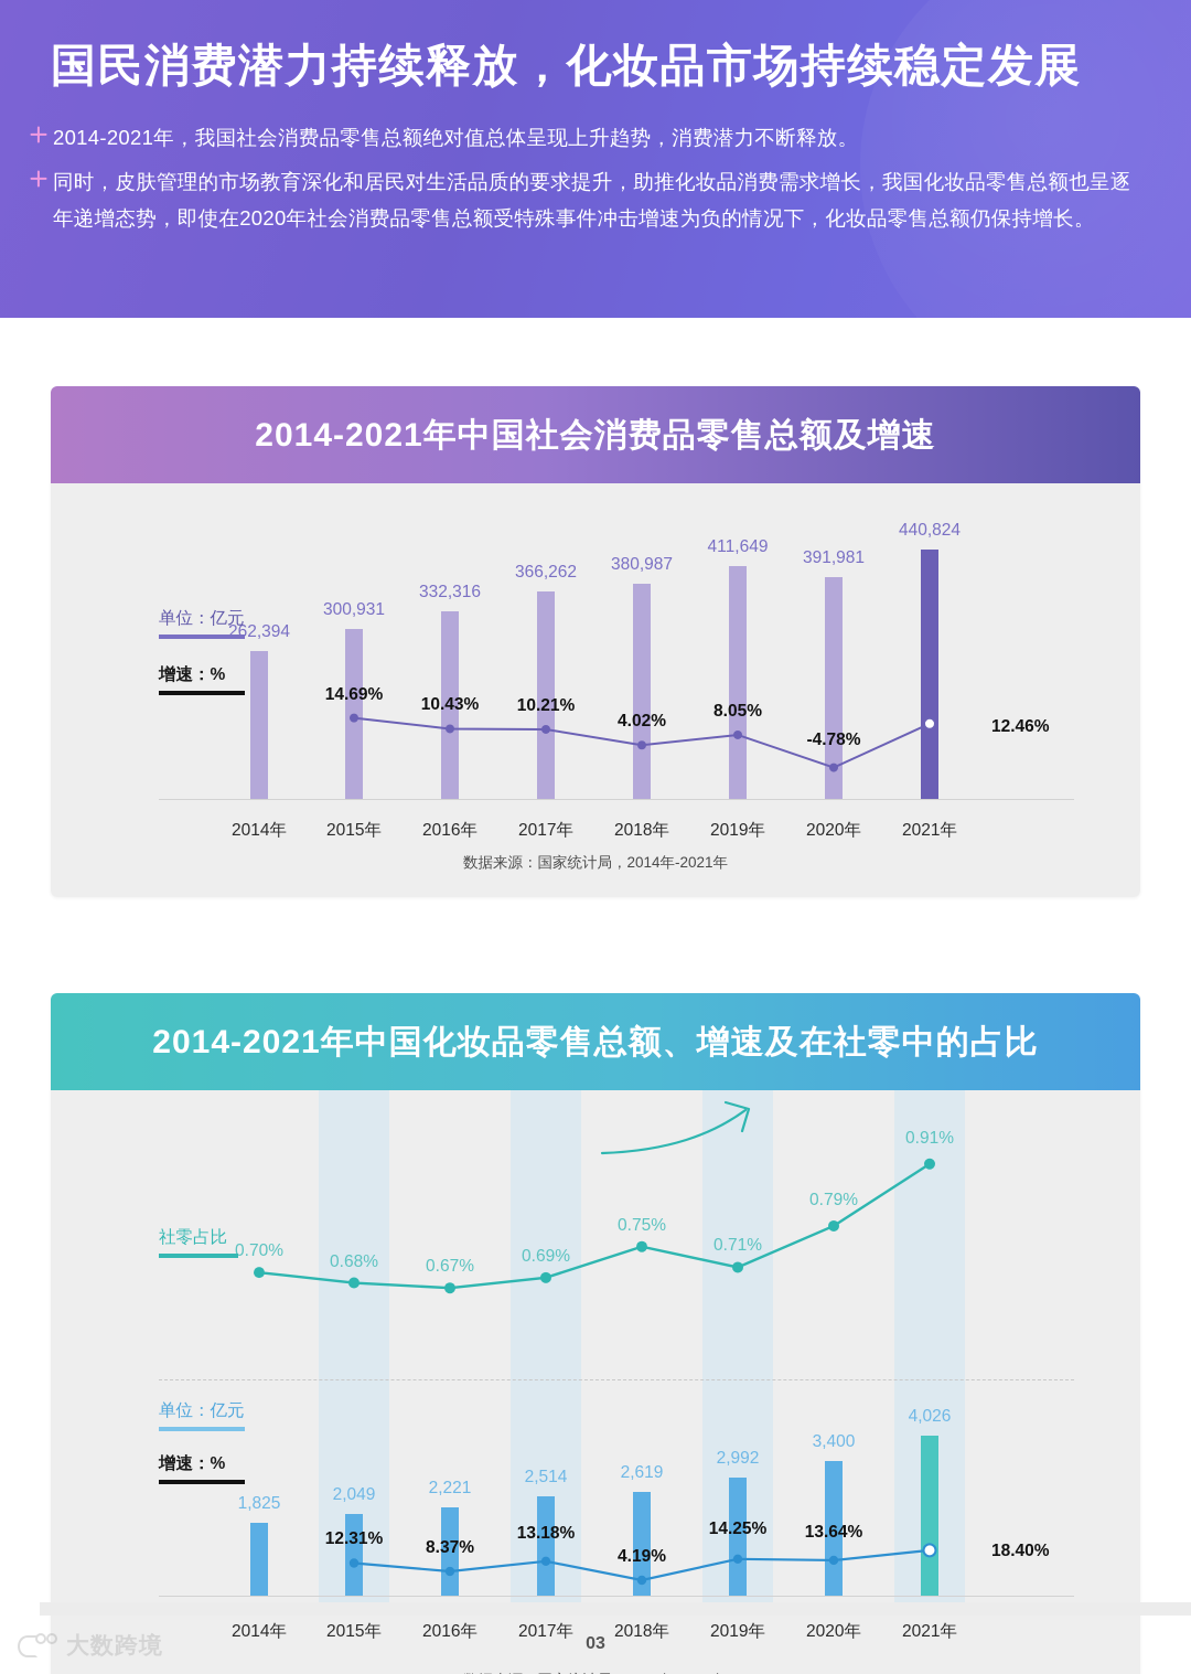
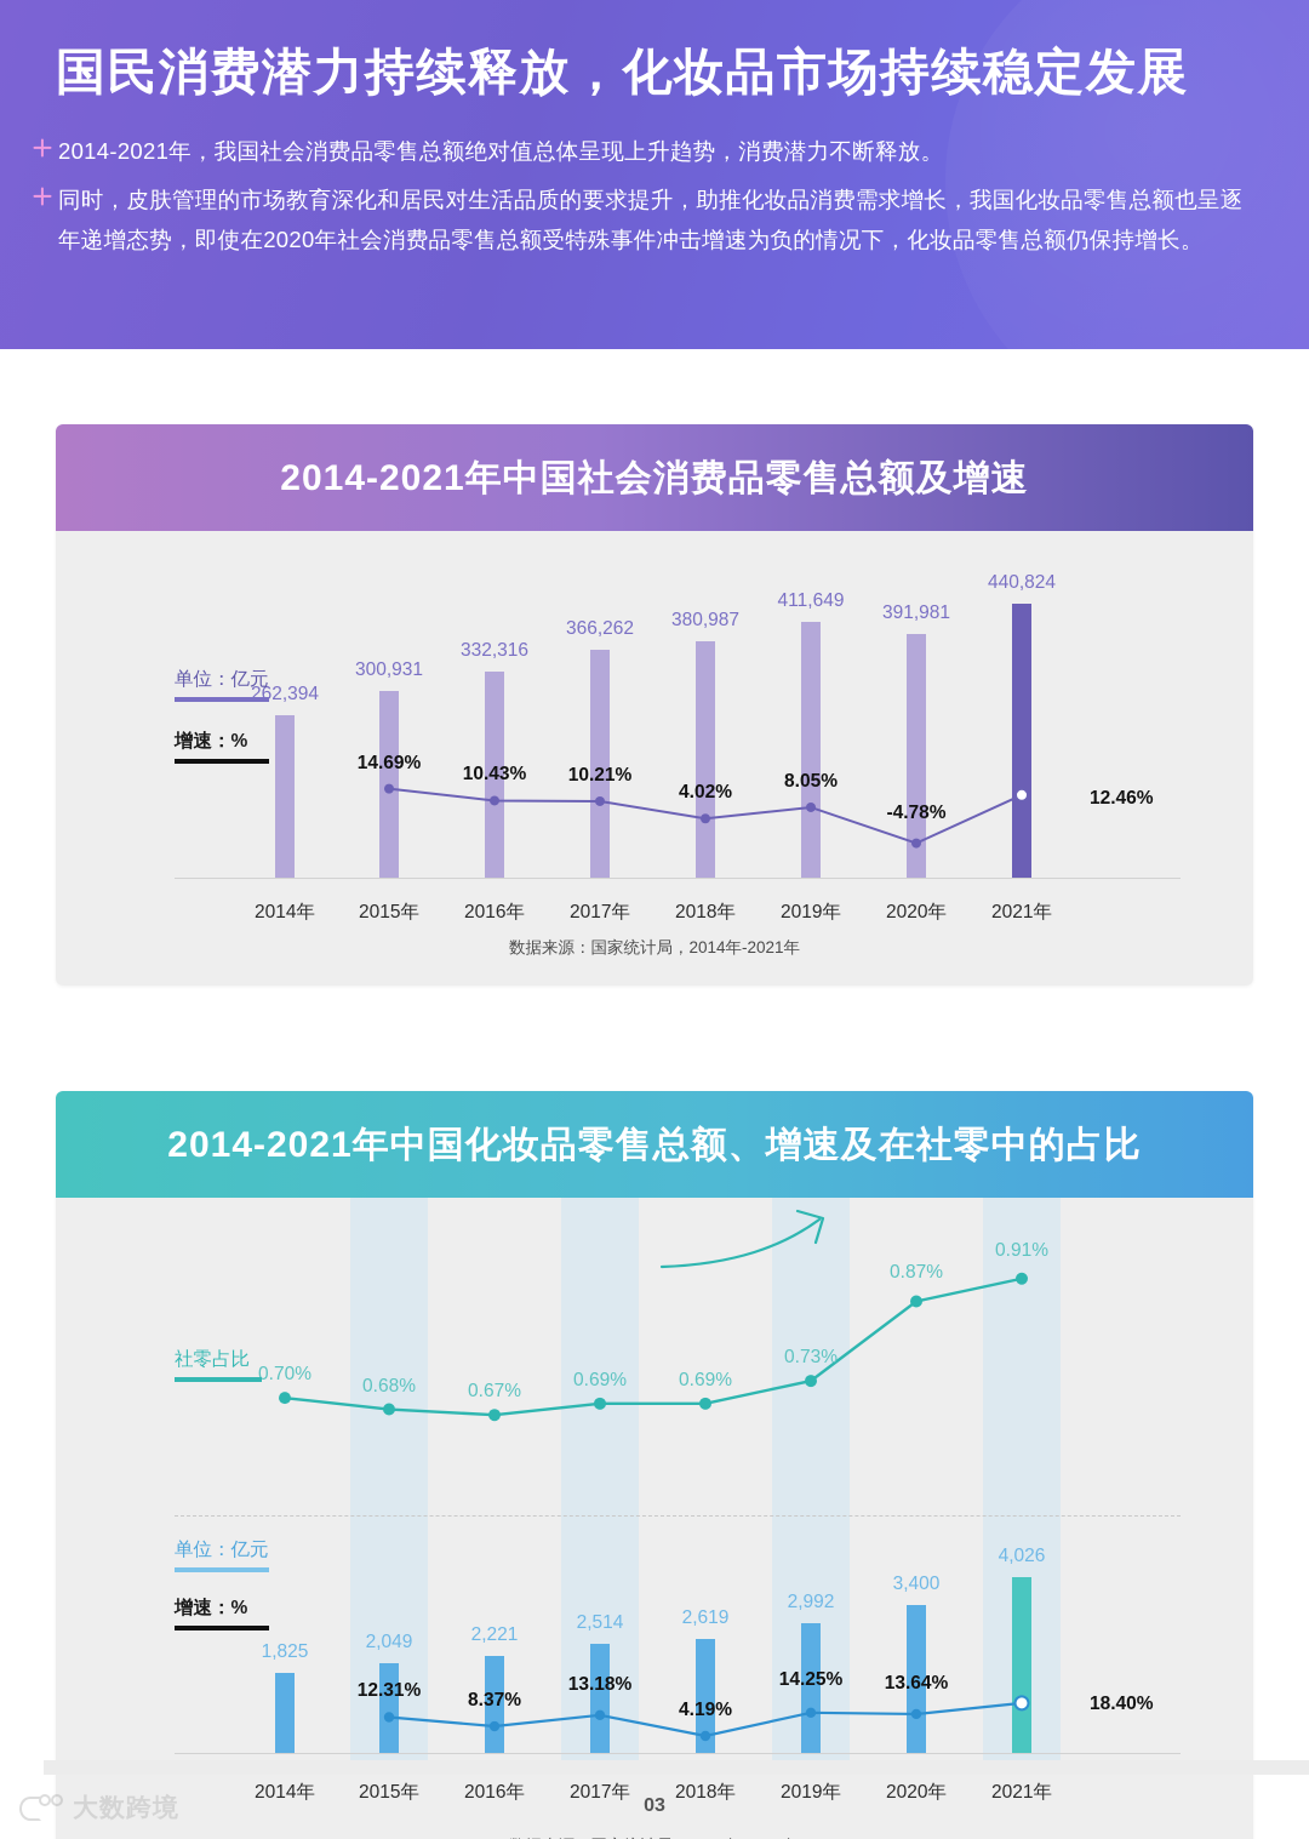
社零占比/2018年: 0.75% -> 0.69%
社零占比/2019年: 0.71% -> 0.73%
社零占比/2020年: 0.79% -> 0.87%
